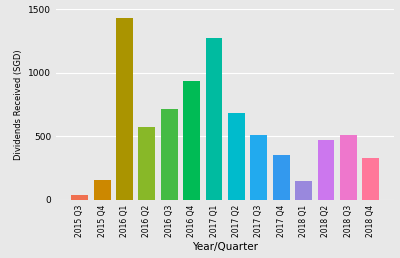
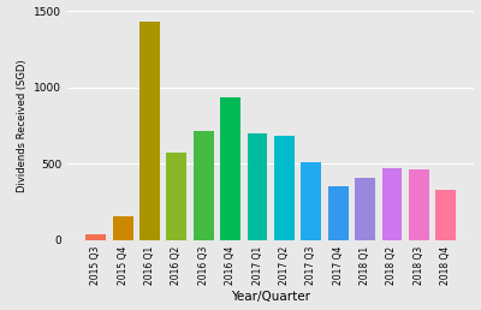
2017 Q1: 1270 -> 700
2018 Q1: 150 -> 410
2018 Q3: 510 -> 460
